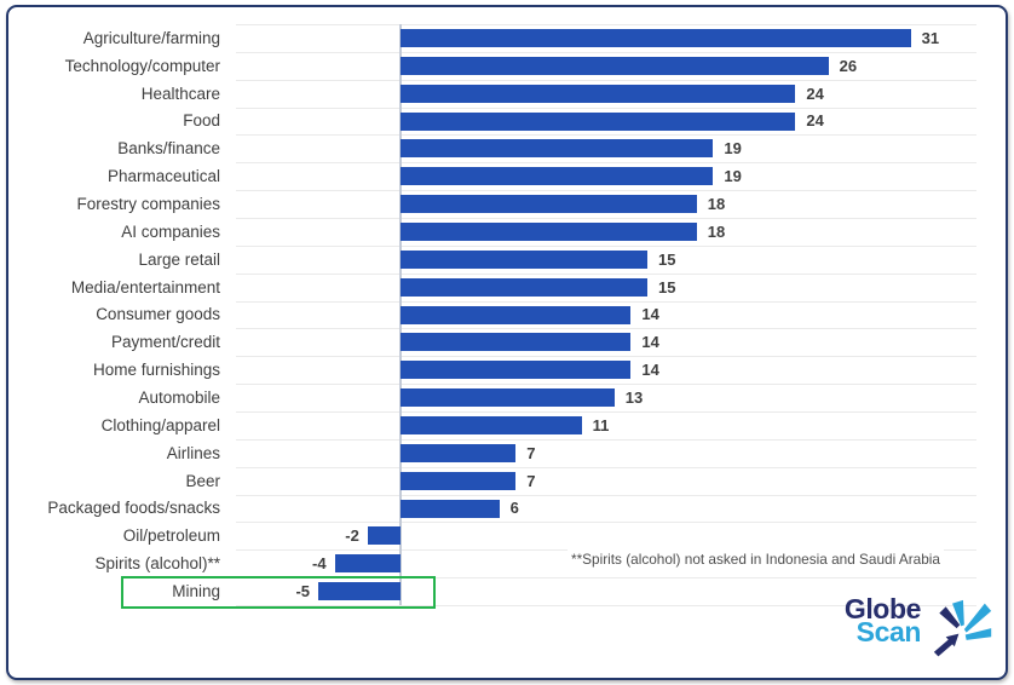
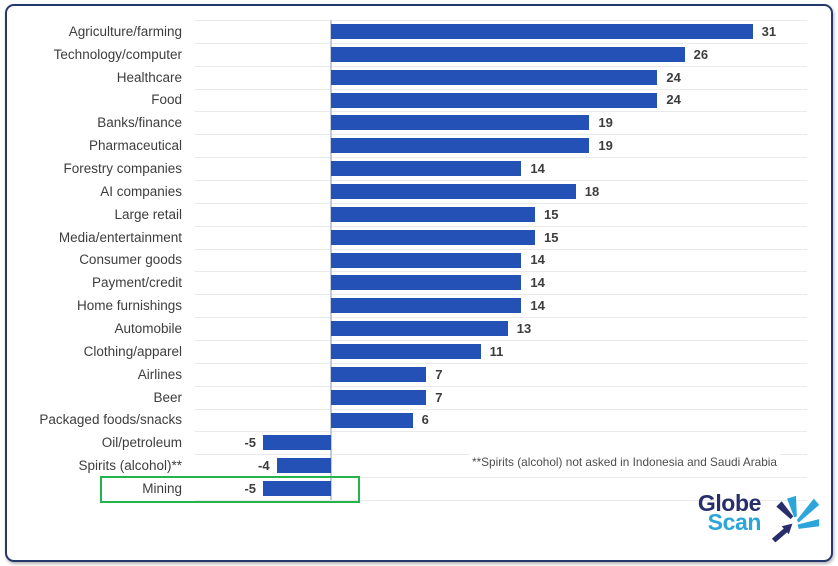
Forestry companies: 18 -> 14
Oil/petroleum: -2 -> -5
